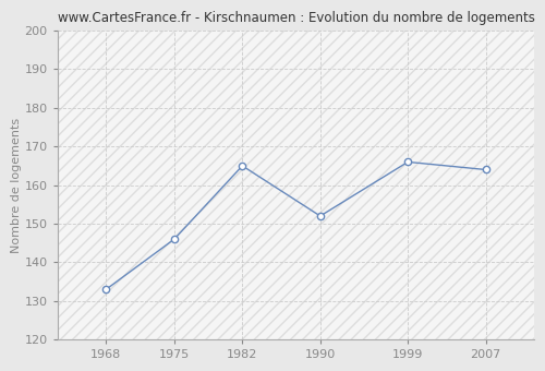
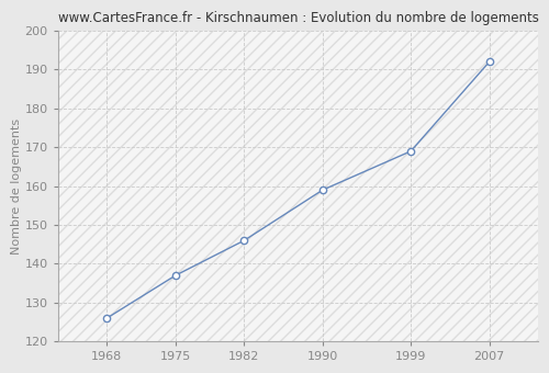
1968: 133 -> 126
1975: 146 -> 137
1982: 165 -> 146
1990: 152 -> 159
1999: 166 -> 169
2007: 164 -> 192
